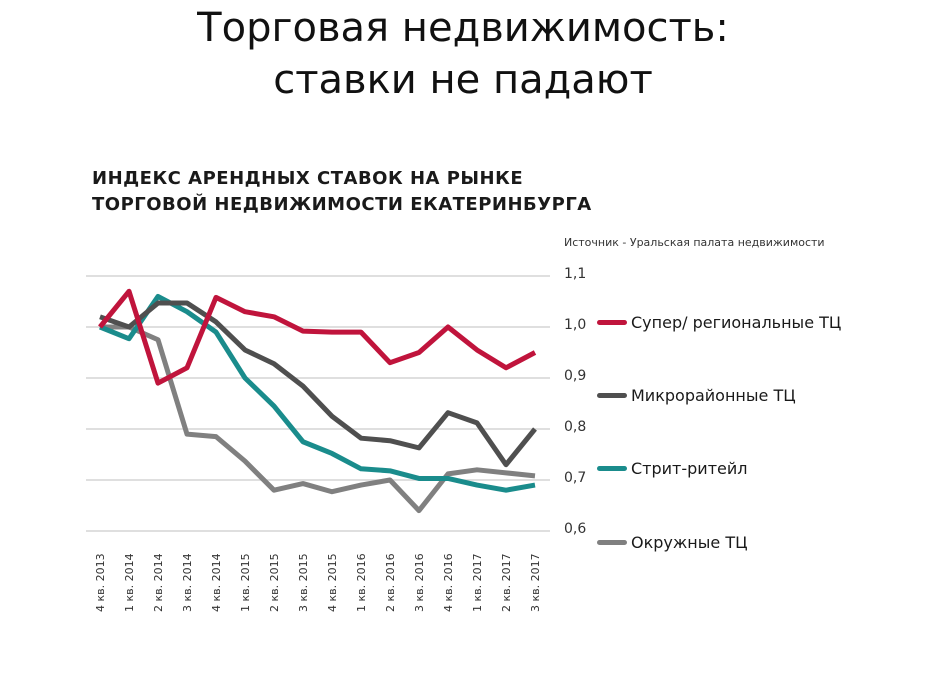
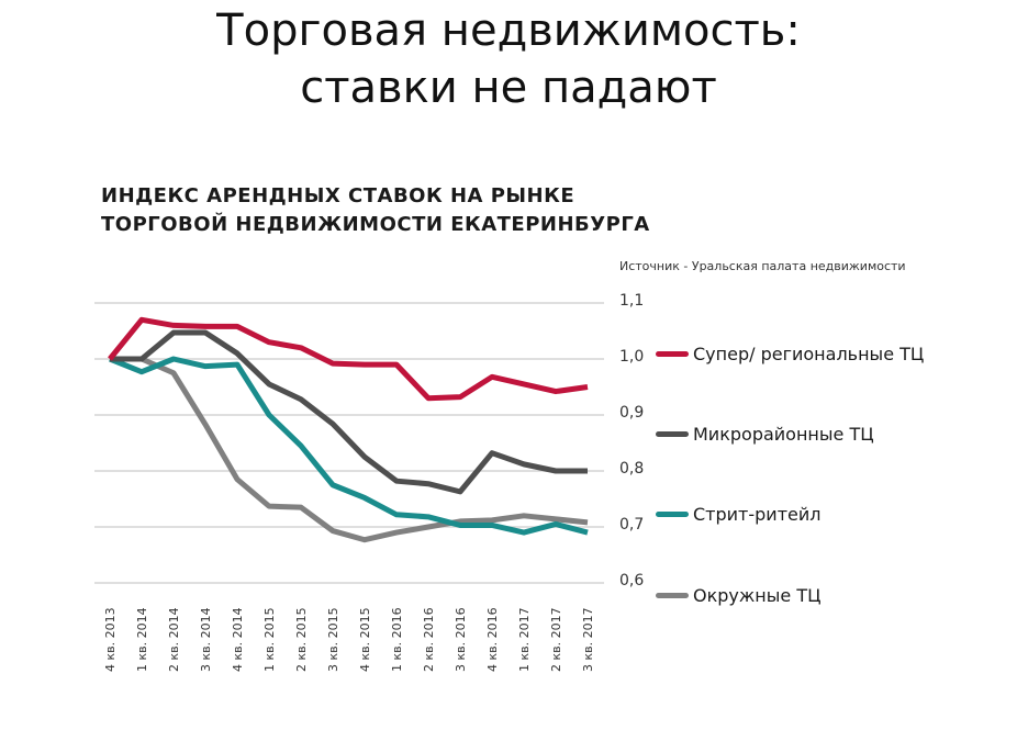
Микрорайонные ТЦ/4 кв. 2013: 1,02 -> 1,00
Супер/ региональные ТЦ/2 кв. 2014: 0,89 -> 1,06
Стрит-ритейл/2 кв. 2014: 1,06 -> 1,00
Супер/ региональные ТЦ/3 кв. 2014: 0,92 -> 1,06
Стрит-ритейл/3 кв. 2014: 1,03 -> 0,99
Окружные ТЦ/3 кв. 2014: 0,79 -> 0,88
Окружные ТЦ/2 кв. 2015: 0,68 -> 0,73
Супер/ региональные ТЦ/3 кв. 2016: 0,95 -> 0,93
Окружные ТЦ/3 кв. 2016: 0,64 -> 0,71
Супер/ региональные ТЦ/4 кв. 2016: 1,00 -> 0,97
Супер/ региональные ТЦ/2 кв. 2017: 0,92 -> 0,94
Микрорайонные ТЦ/2 кв. 2017: 0,73 -> 0,80
Стрит-ритейл/2 кв. 2017: 0,68 -> 0,70
